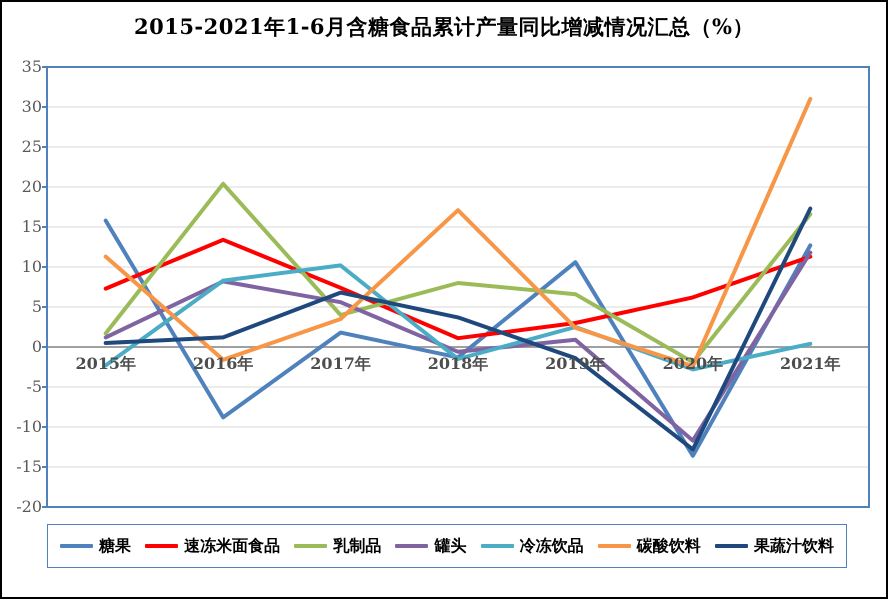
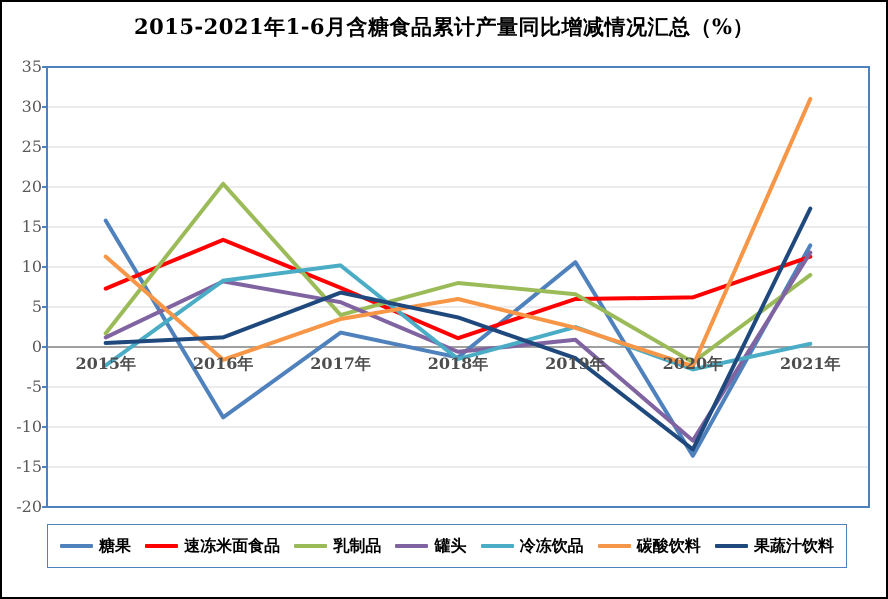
碳酸饮料/2018年: 17 -> 6
速冻米面食品/2019年: 3 -> 6
乳制品/2021年: 17 -> 9
